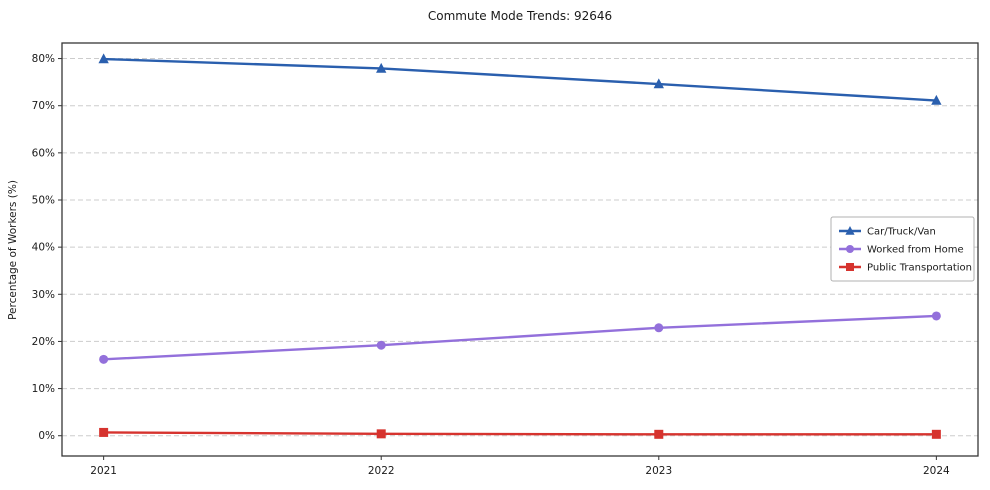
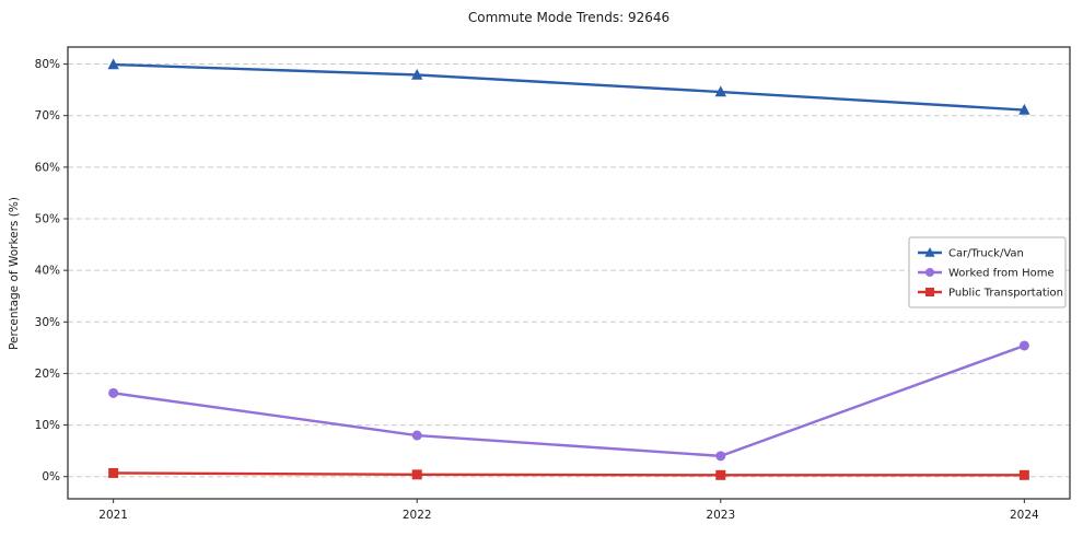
Worked from Home/2022: 19% -> 8%
Worked from Home/2023: 23% -> 4%
